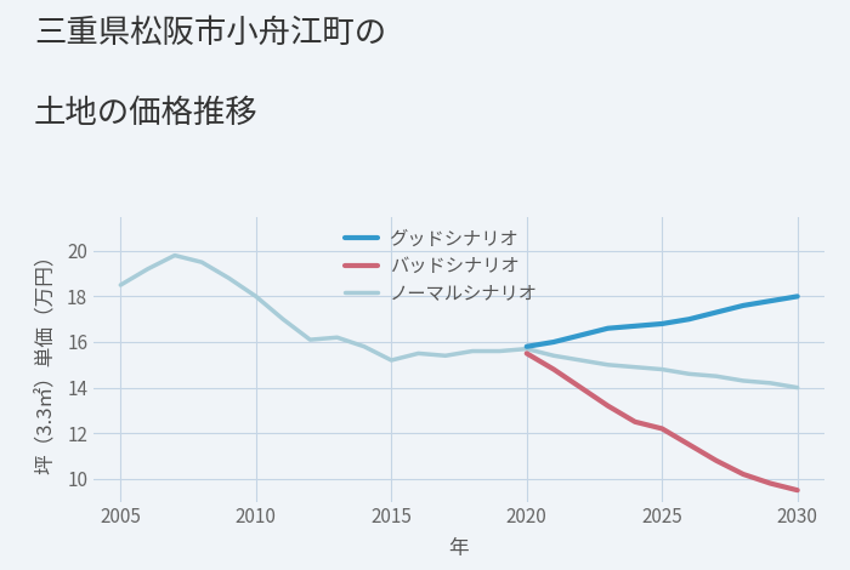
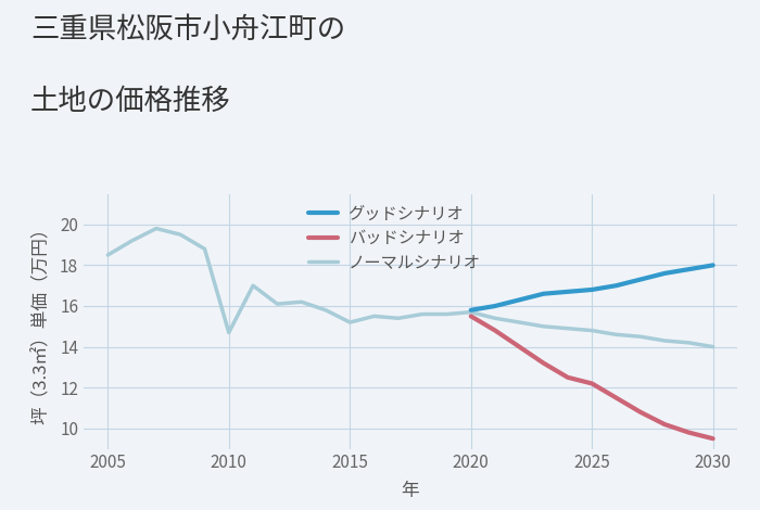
ノーマルシナリオ/2010: 18.0 -> 14.7
